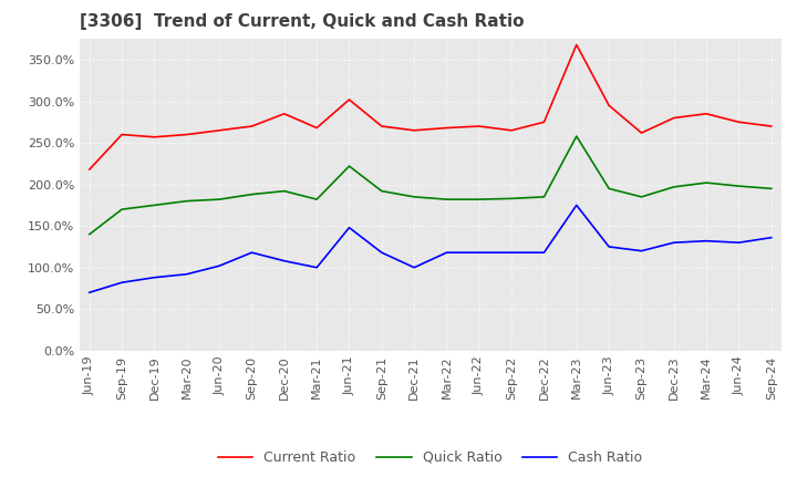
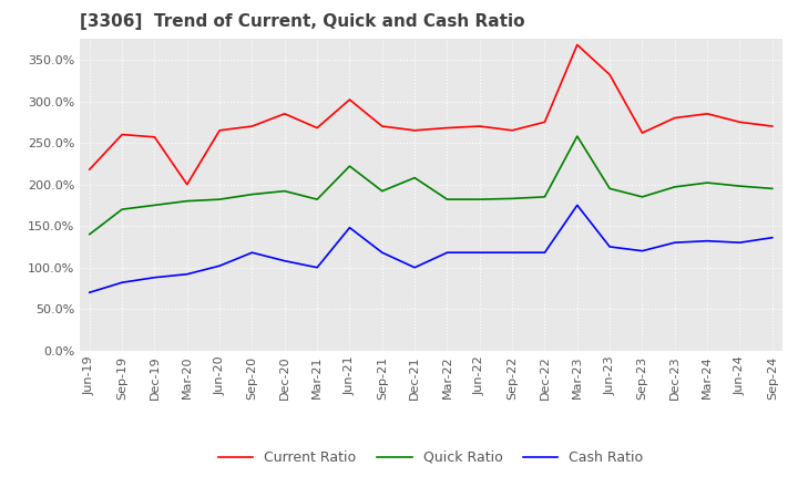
Current Ratio/Mar-20: 260% -> 200%
Quick Ratio/Dec-21: 185% -> 208%
Current Ratio/Jun-23: 295% -> 332%
